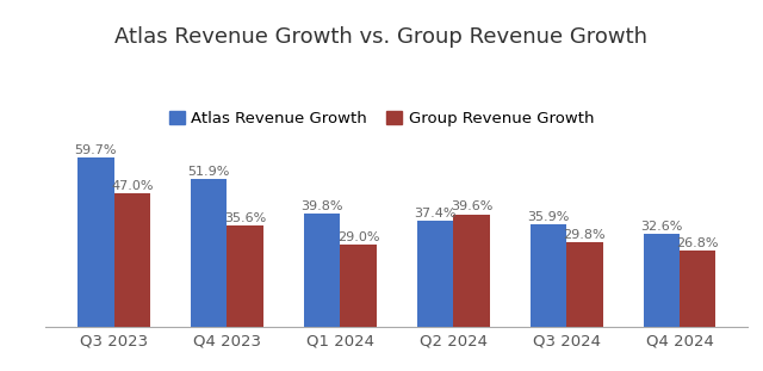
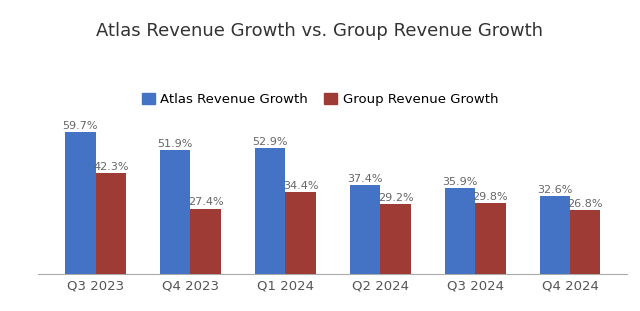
Group Revenue Growth/Q3 2023: 47.0% -> 42.3%
Group Revenue Growth/Q4 2023: 35.6% -> 27.4%
Atlas Revenue Growth/Q1 2024: 39.8% -> 52.9%
Group Revenue Growth/Q1 2024: 29.0% -> 34.4%
Group Revenue Growth/Q2 2024: 39.6% -> 29.2%
